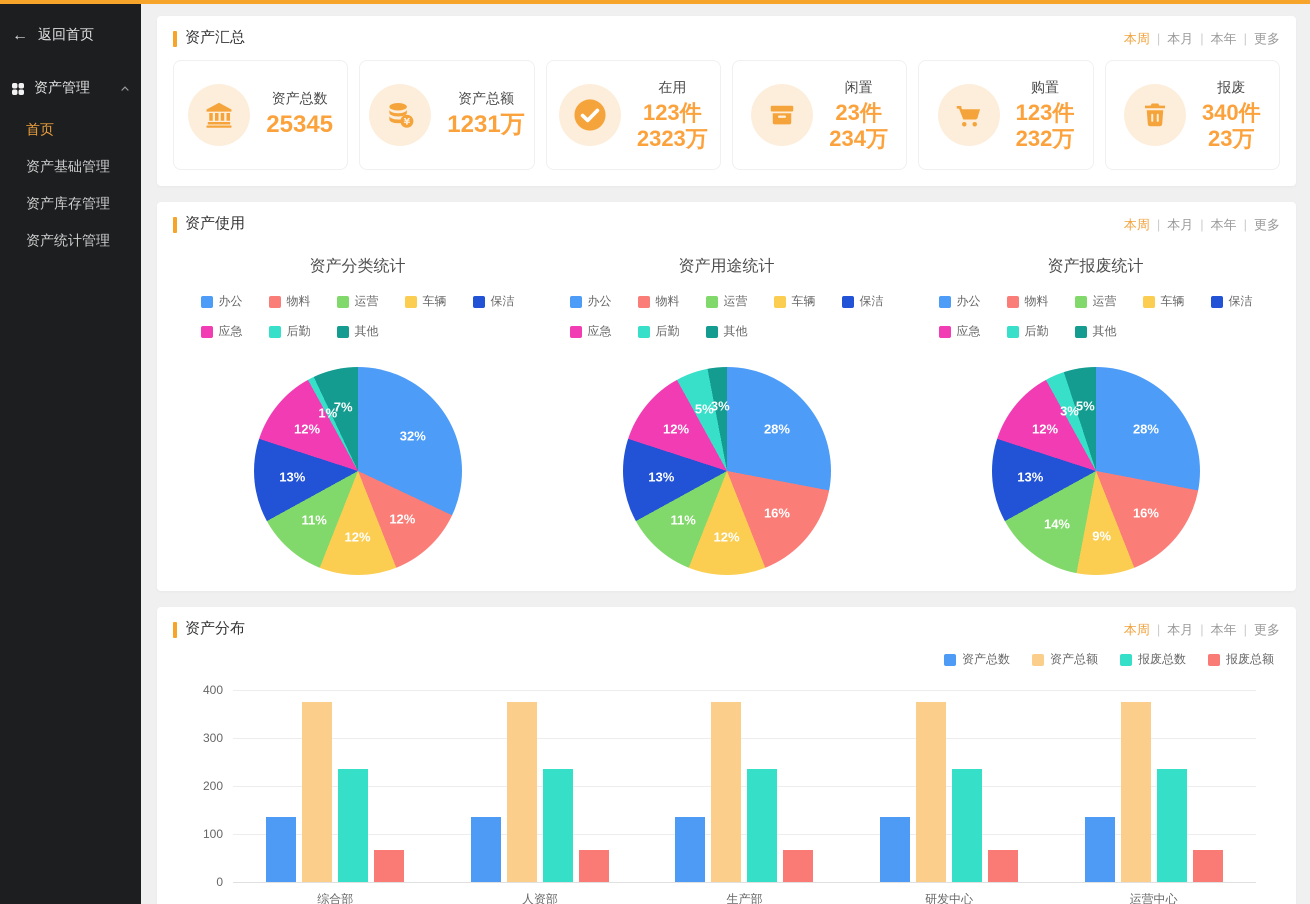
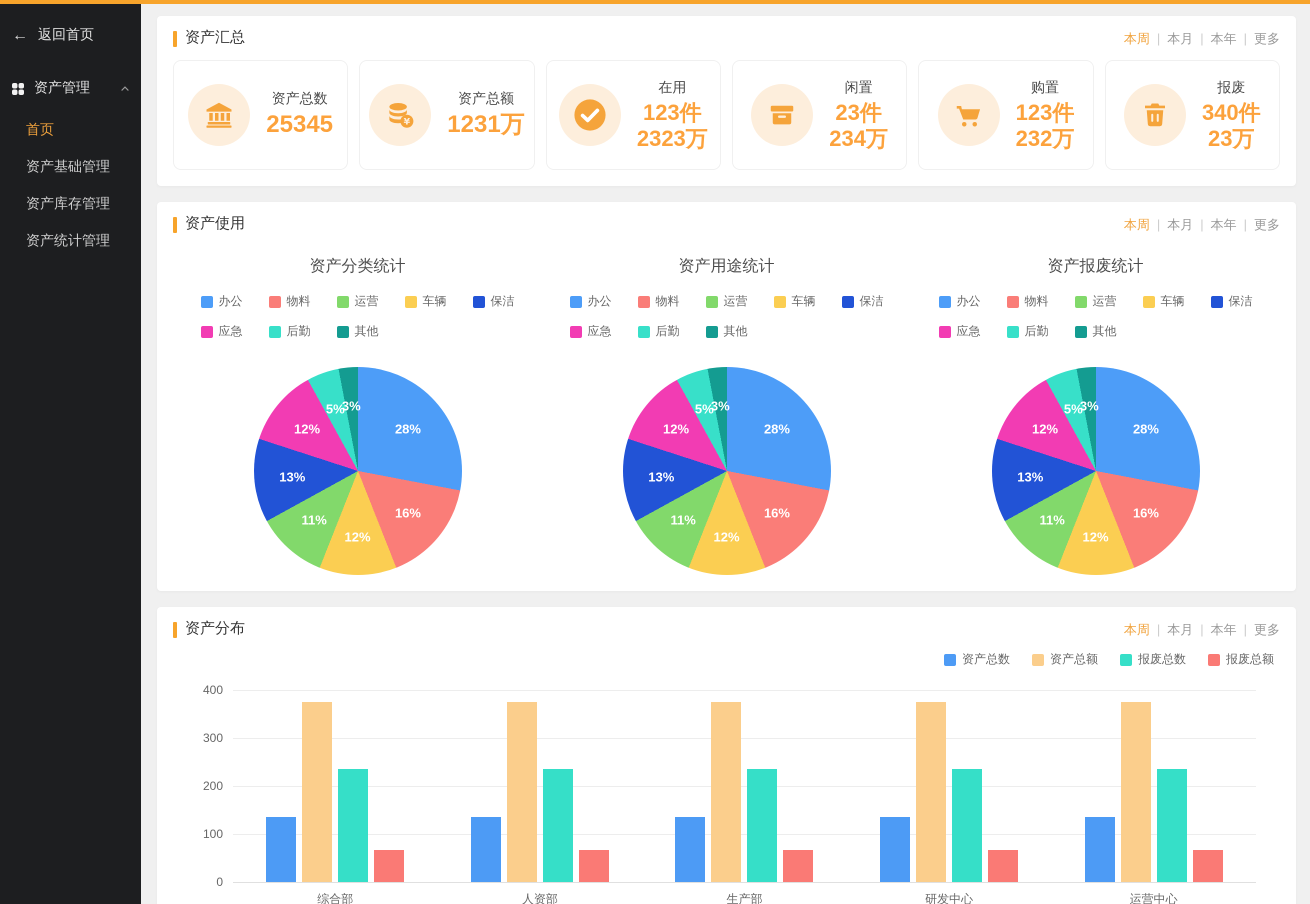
资产分类统计/办公: 32% -> 28%
资产分类统计/物料: 12% -> 16%
资产分类统计/后勤: 1% -> 5%
资产分类统计/其他: 7% -> 3%
资产报废统计/车辆: 9% -> 12%
资产报废统计/运营: 14% -> 11%
资产报废统计/后勤: 3% -> 5%
资产报废统计/其他: 5% -> 3%
